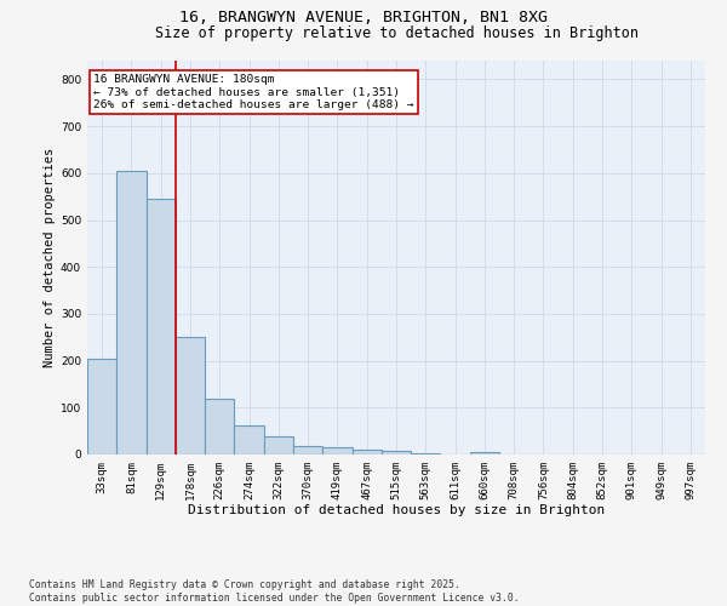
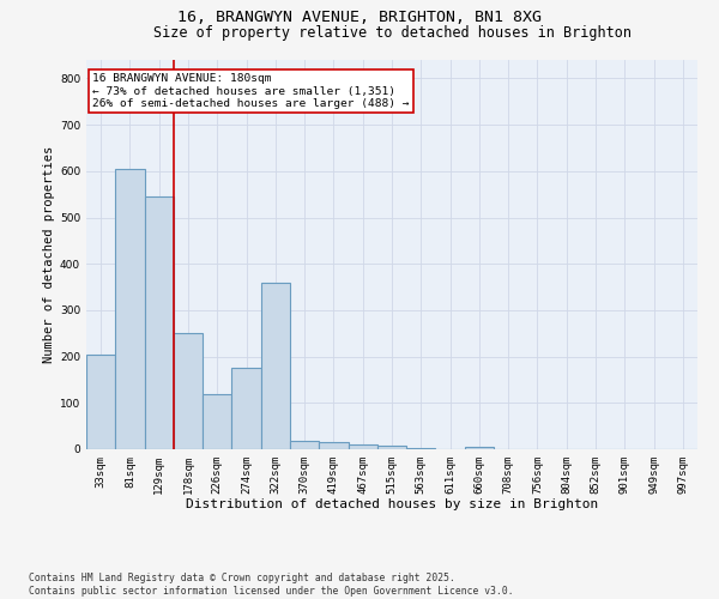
274sqm: 62 -> 175
322sqm: 38 -> 360
